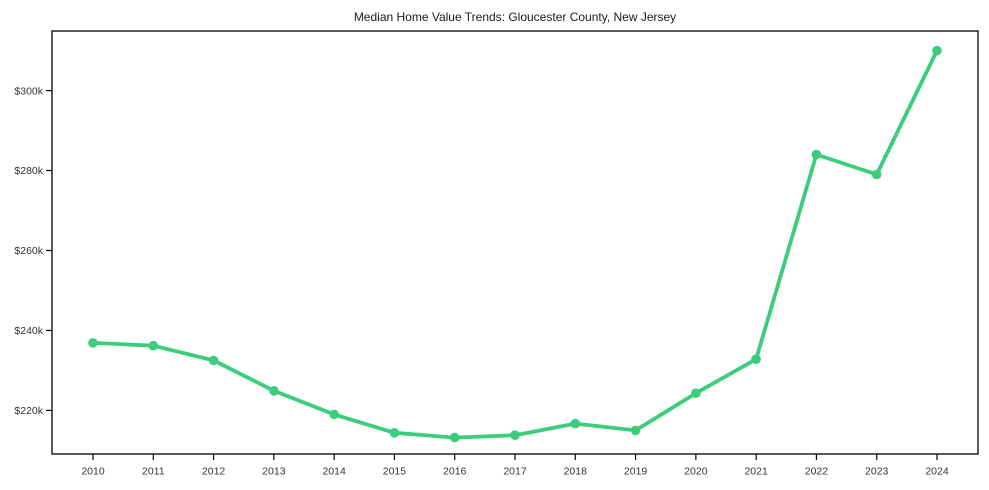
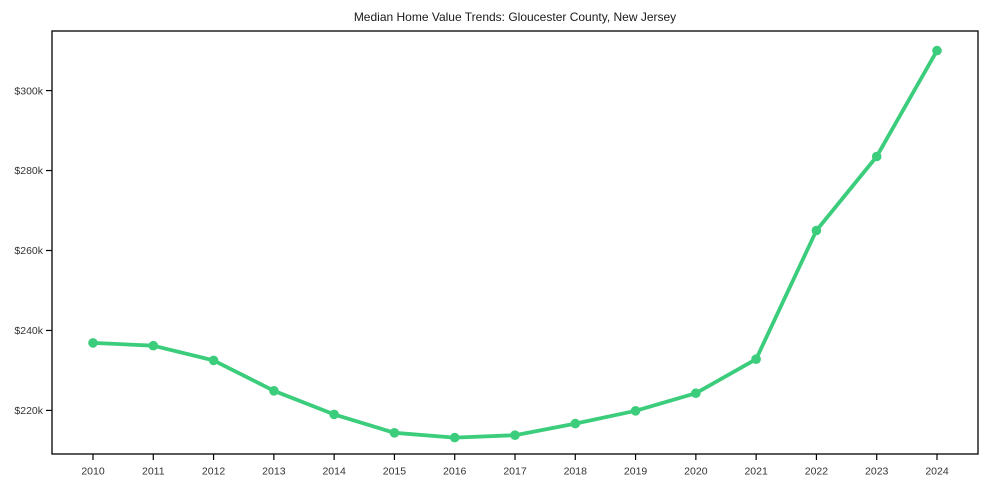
2019: $215k -> $220k
2022: $284k -> $265k
2023: $279k -> $284k
